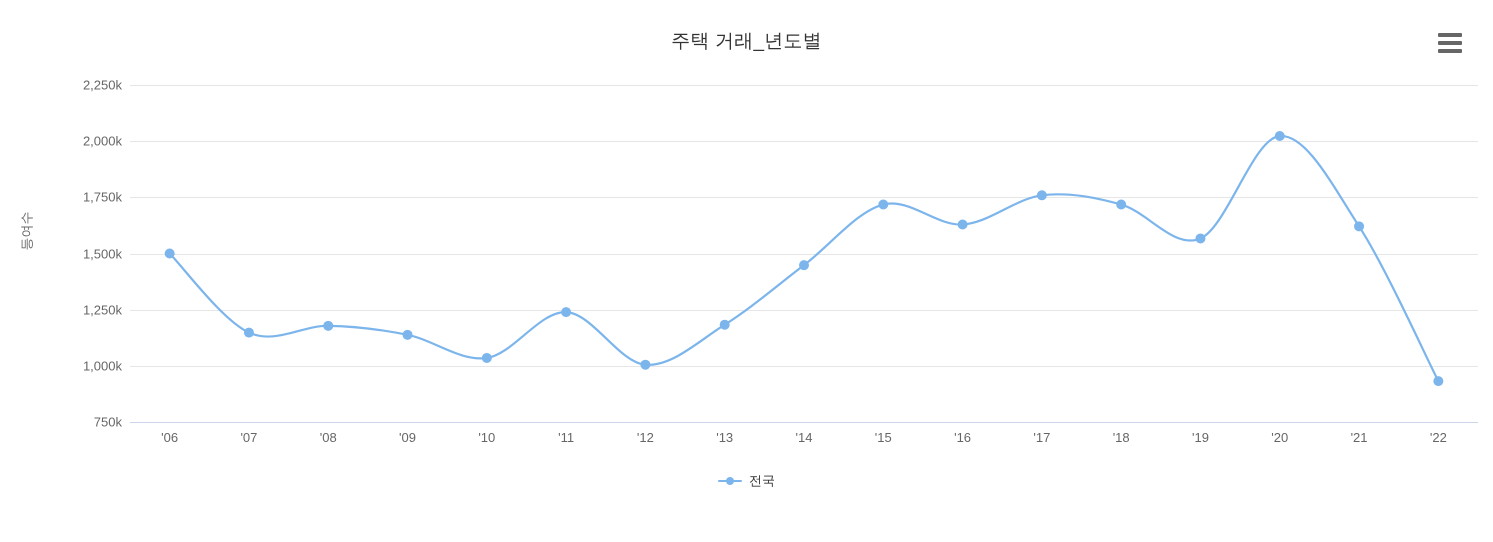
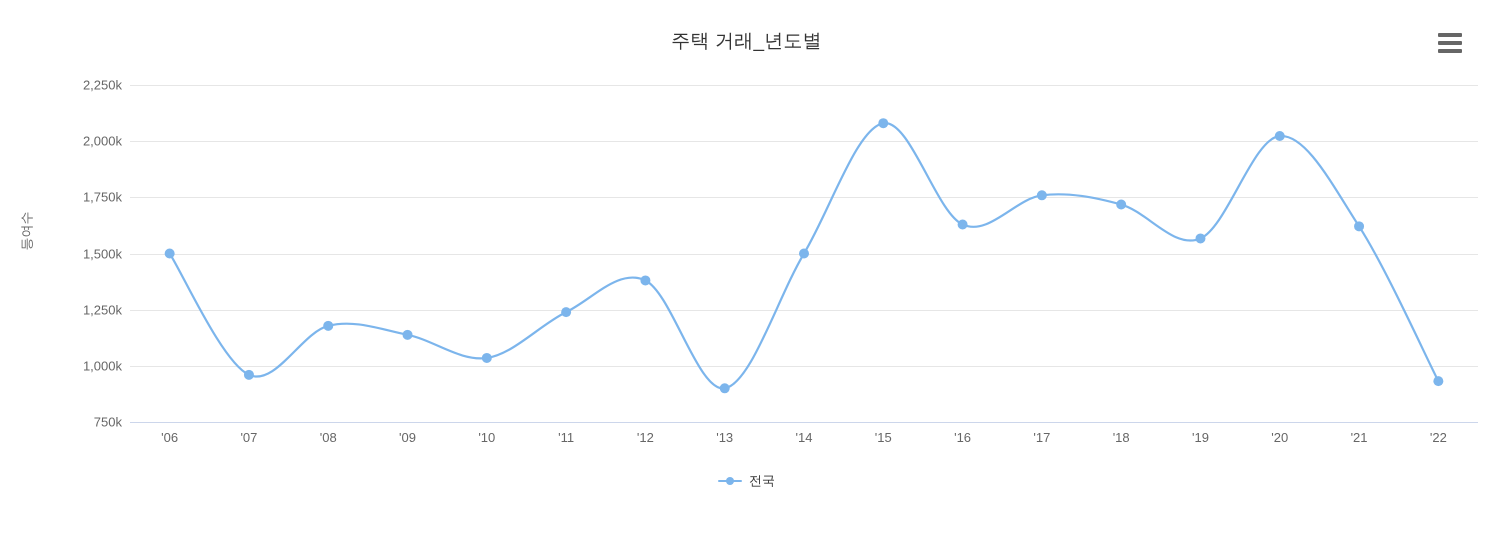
'07: 1150k -> 960k
'12: 1000k -> 1380k
'13: 1180k -> 900k
'14: 1450k -> 1500k
'15: 1720k -> 2080k
